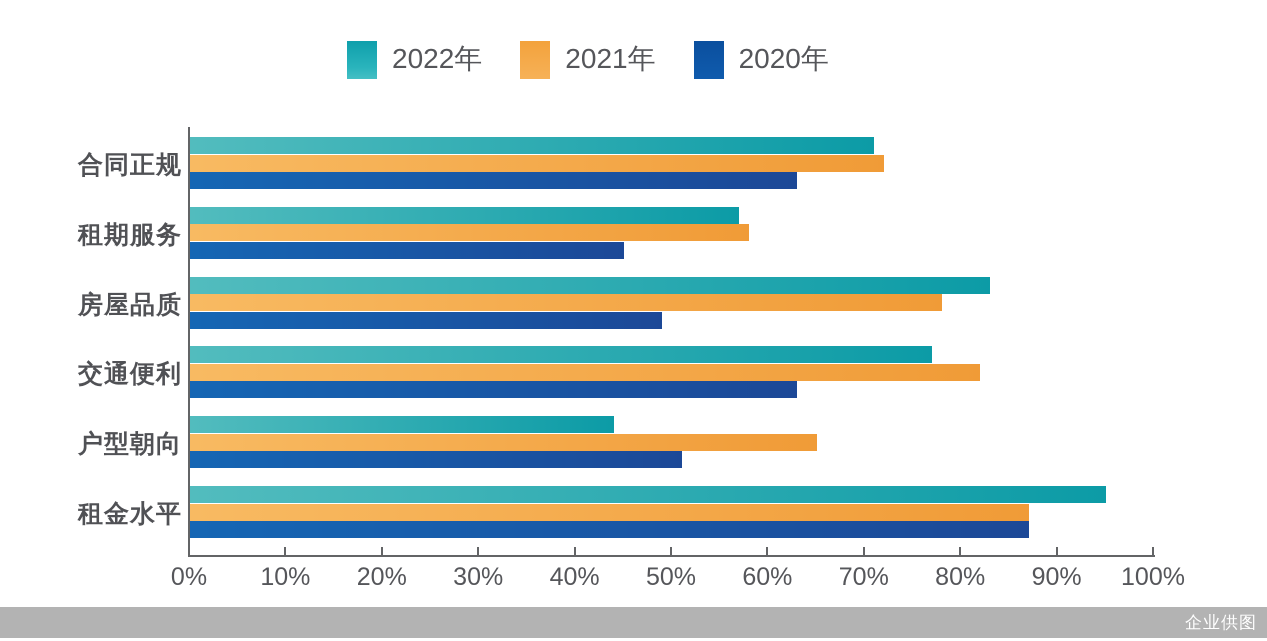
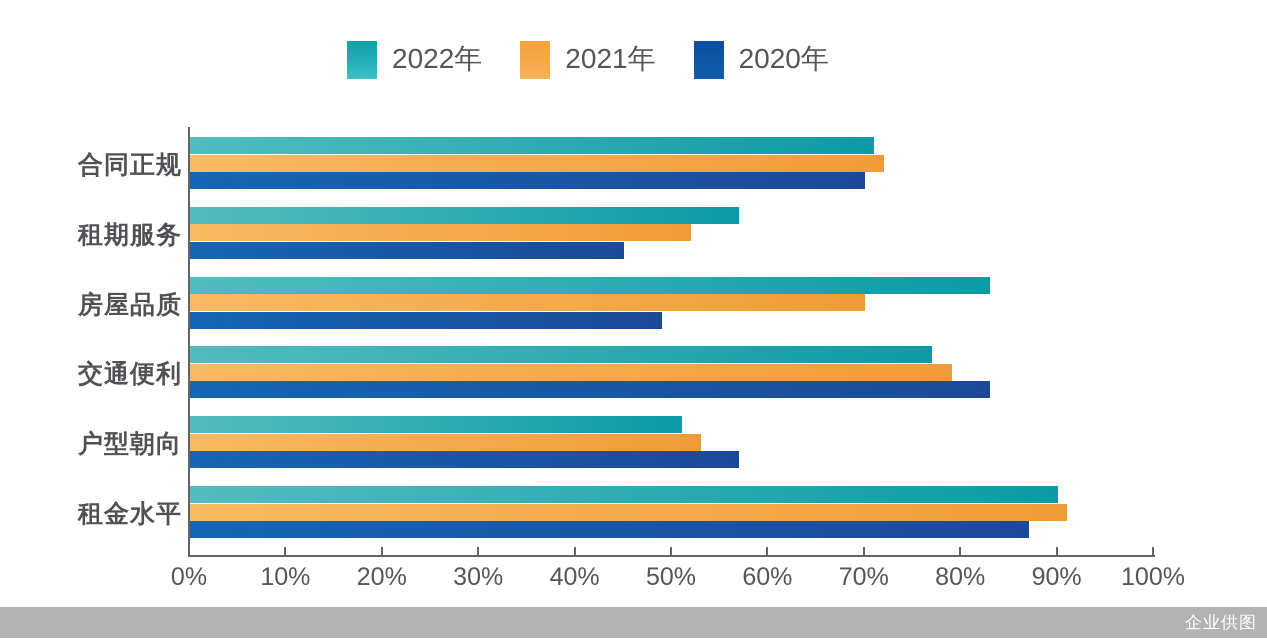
2020年/合同正规: 63% -> 70%
2021年/租期服务: 58% -> 52%
2021年/房屋品质: 78% -> 70%
2021年/交通便利: 82% -> 79%
2020年/交通便利: 63% -> 83%
2022年/户型朝向: 44% -> 51%
2021年/户型朝向: 65% -> 53%
2020年/户型朝向: 51% -> 57%
2022年/租金水平: 95% -> 90%
2021年/租金水平: 87% -> 91%
